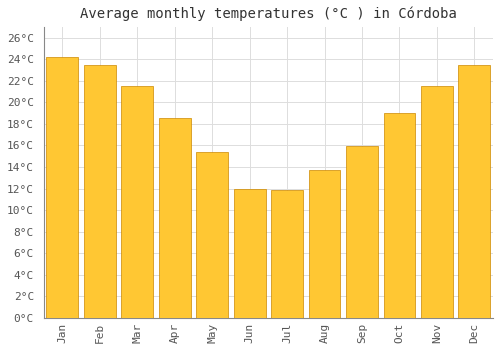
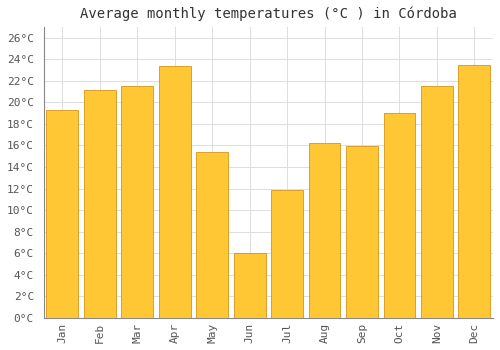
Jan: 24.2°C -> 19.3°C
Feb: 23.5°C -> 21.1°C
Apr: 18.5°C -> 23.4°C
Jun: 12.0°C -> 6.0°C
Aug: 13.7°C -> 16.2°C
